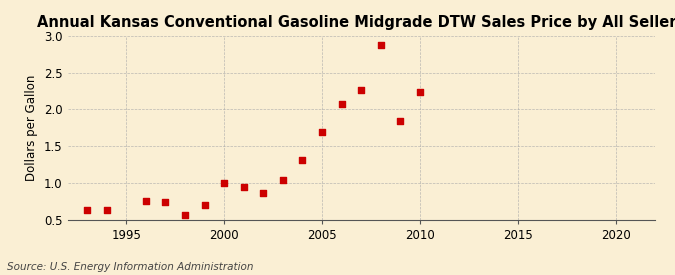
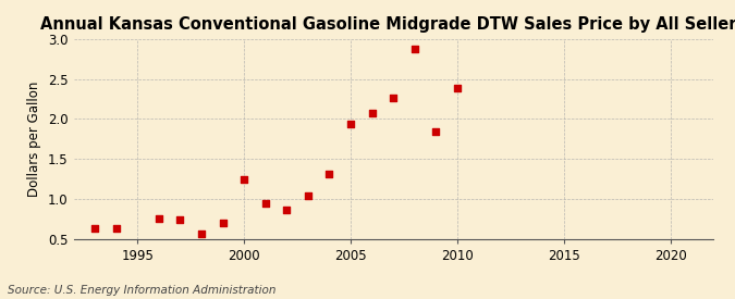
2000: 1.00 -> 1.24
2005: 1.70 -> 1.94
2010: 2.24 -> 2.38
